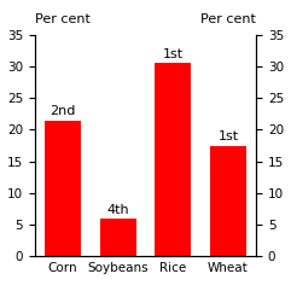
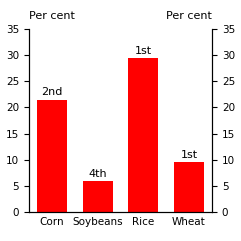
Rice: 30.5 -> 29.4
Wheat: 17.5 -> 9.6
